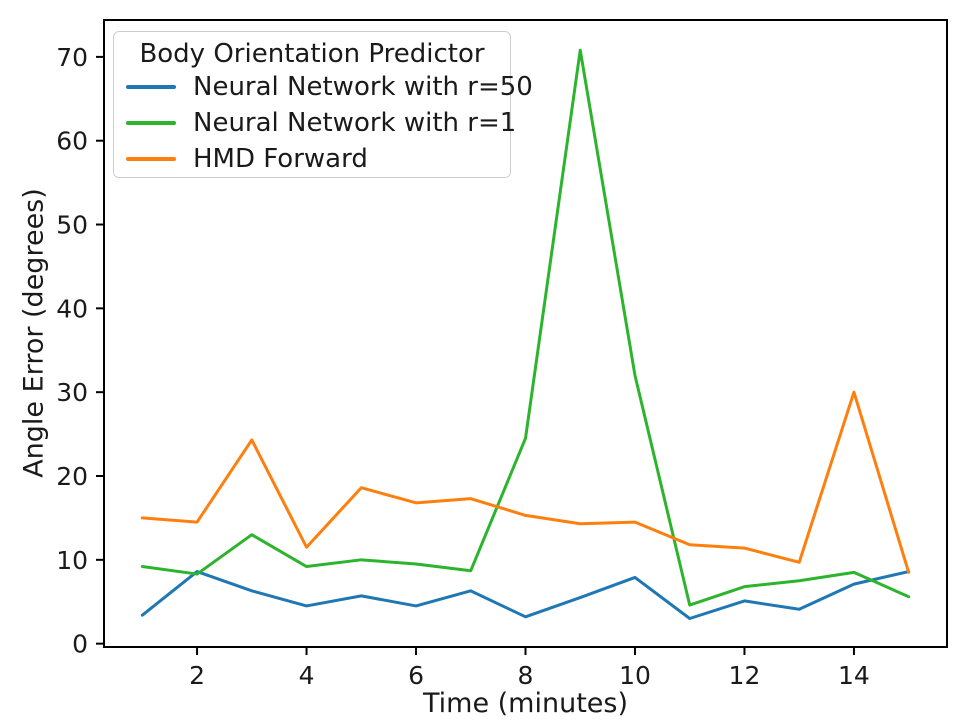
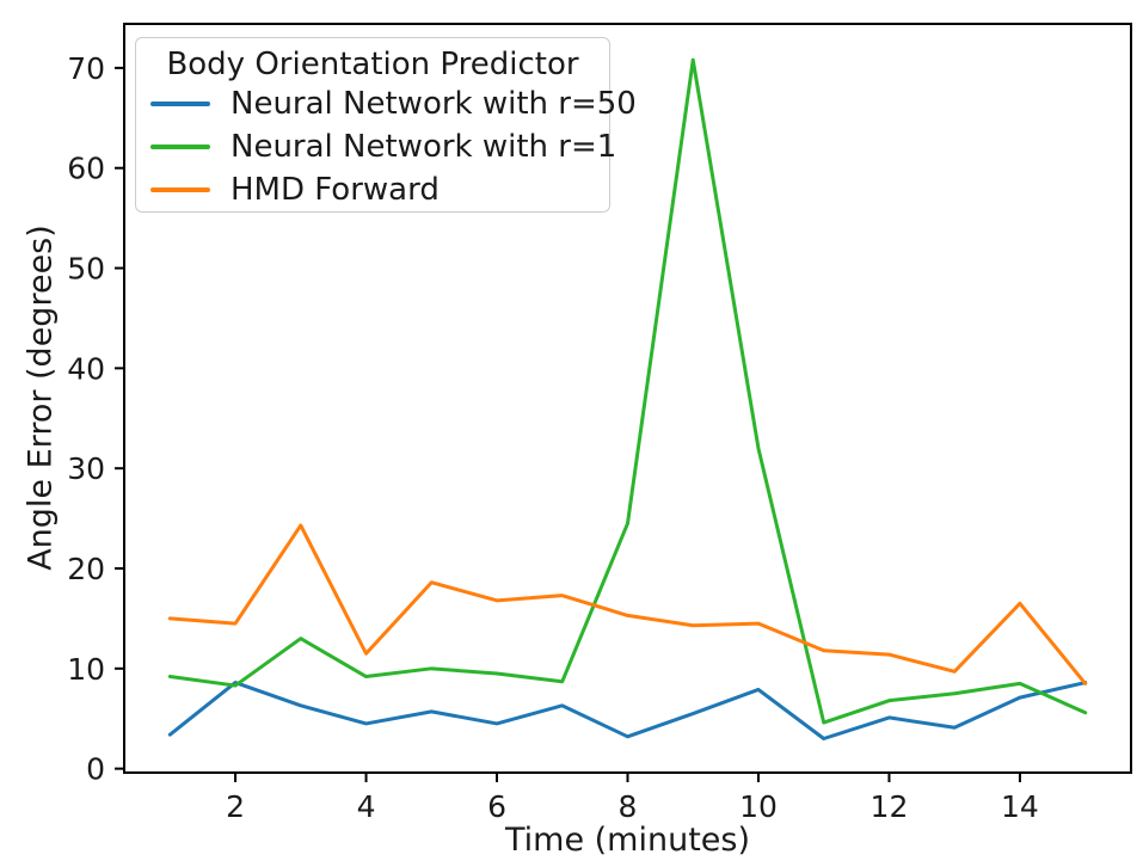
HMD Forward/14: 30 -> 16
